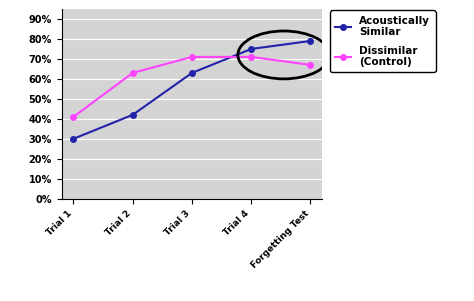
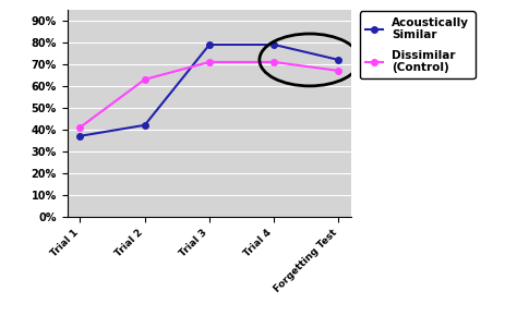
Acoustically Similar/Trial 1: 30% -> 37%
Acoustically Similar/Trial 3: 63% -> 79%
Acoustically Similar/Trial 4: 75% -> 79%
Acoustically Similar/Forgetting Test: 79% -> 72%
